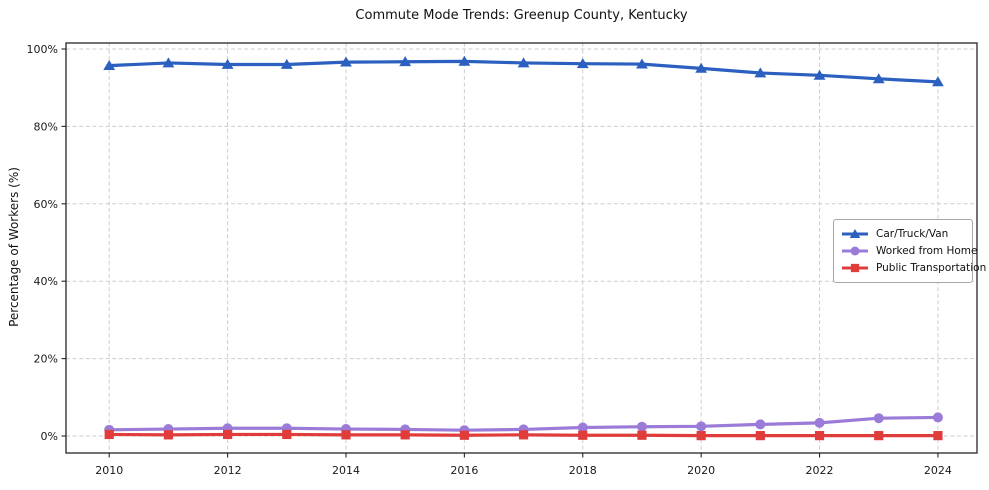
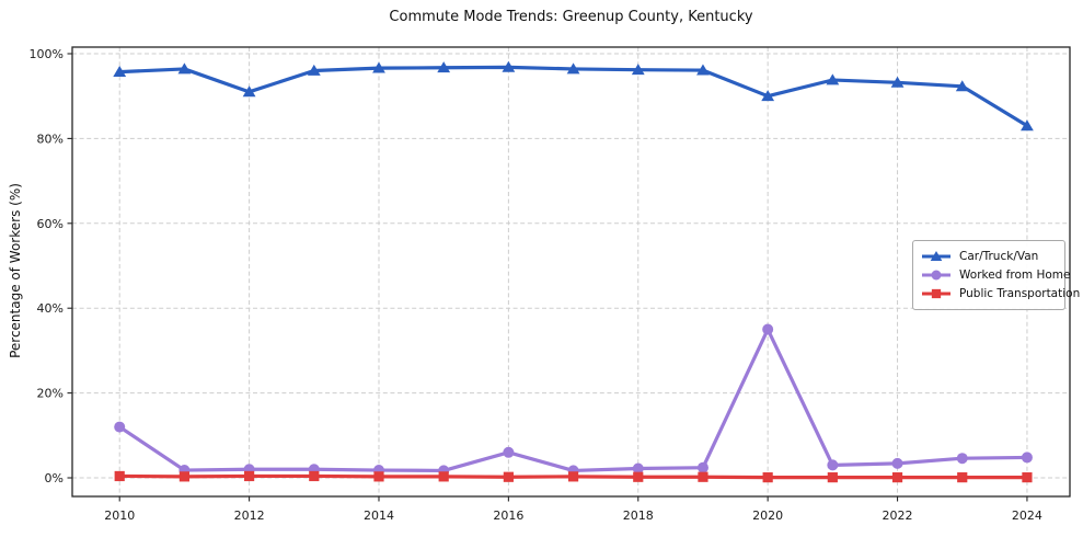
Worked from Home/2010: 2% -> 12%
Car/Truck/Van/2012: 96% -> 91%
Worked from Home/2016: 2% -> 6%
Car/Truck/Van/2020: 95% -> 90%
Worked from Home/2020: 2% -> 35%
Car/Truck/Van/2024: 92% -> 83%
